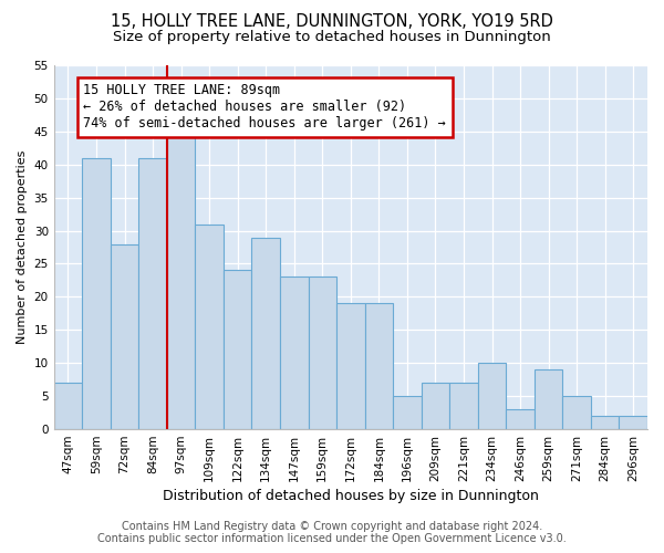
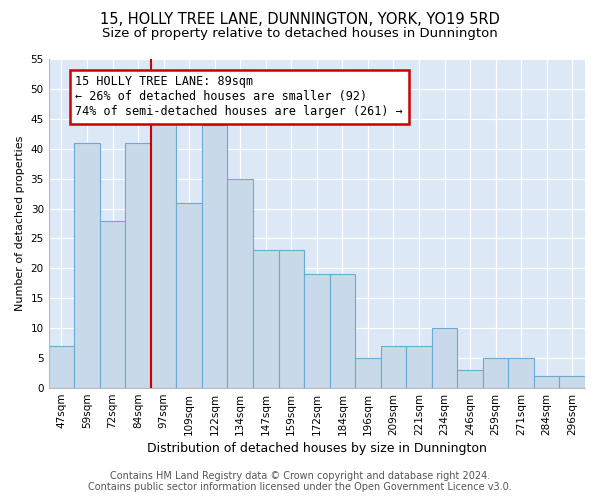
122sqm: 24 -> 44
134sqm: 29 -> 35
259sqm: 9 -> 5
